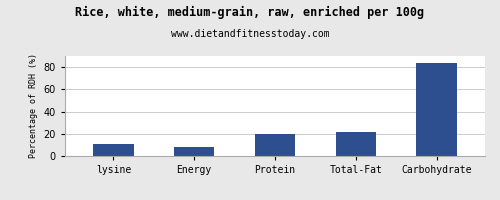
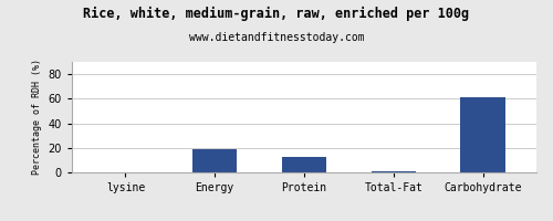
lysine: 11 -> 0
Energy: 8 -> 18
Protein: 20 -> 13
Total-Fat: 22 -> 1
Carbohydrate: 84 -> 62
